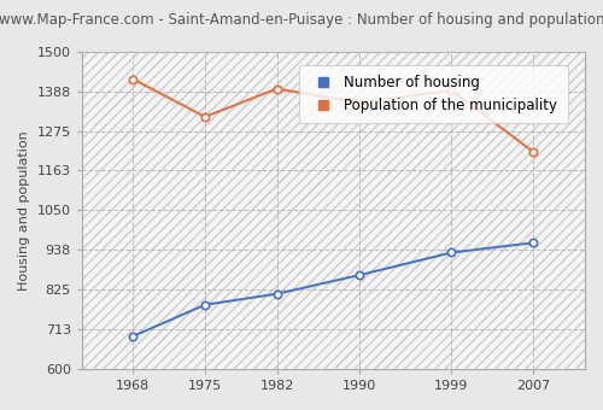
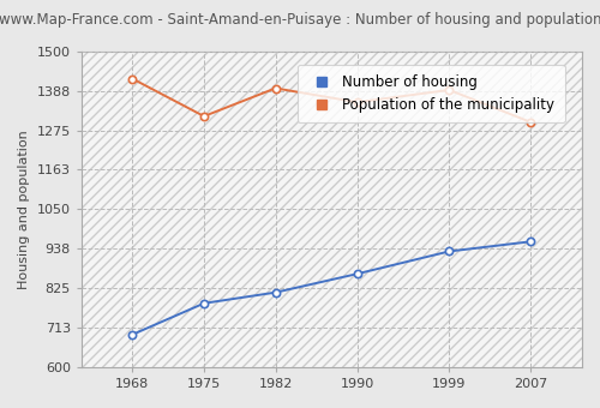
Population of the municipality/2007: 1215 -> 1298
